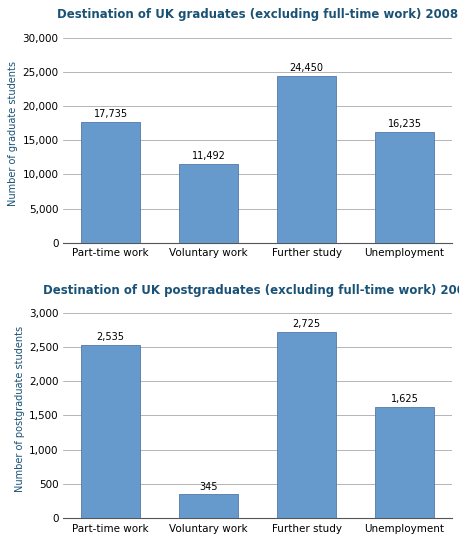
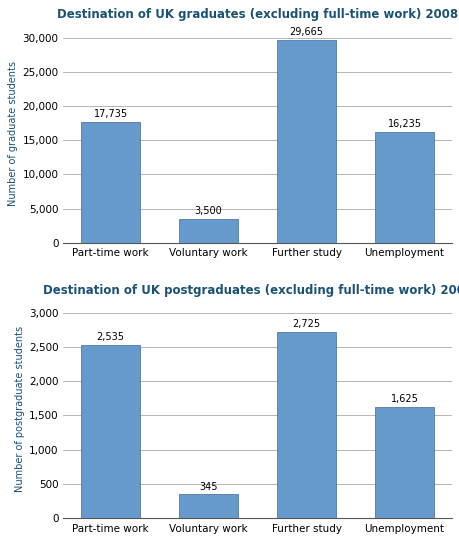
Destination of UK graduates (excluding full-time work) 2008/Voluntary work: 11,492 -> 3,500
Destination of UK graduates (excluding full-time work) 2008/Further study: 24,450 -> 29,665
